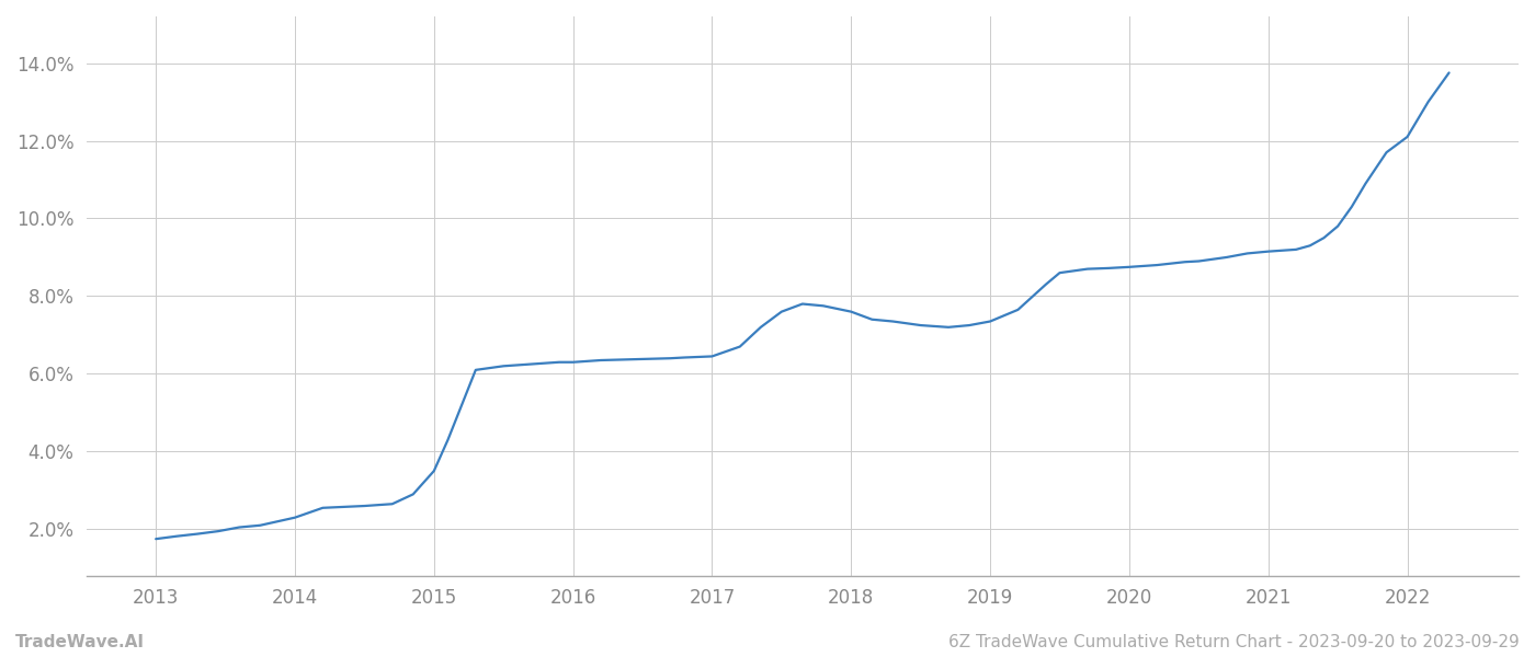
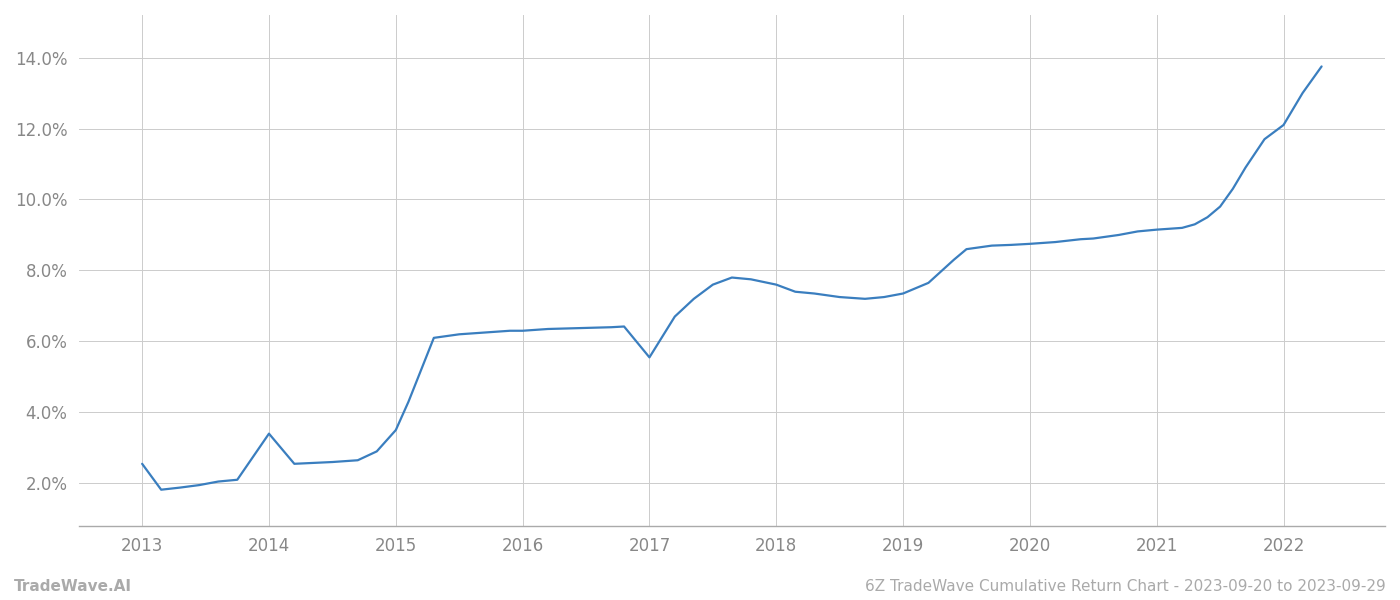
2013: 1.75% -> 2.55%
2014: 2.30% -> 3.40%
2017: 6.45% -> 5.55%
